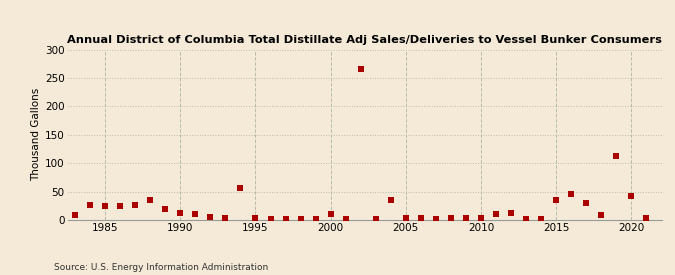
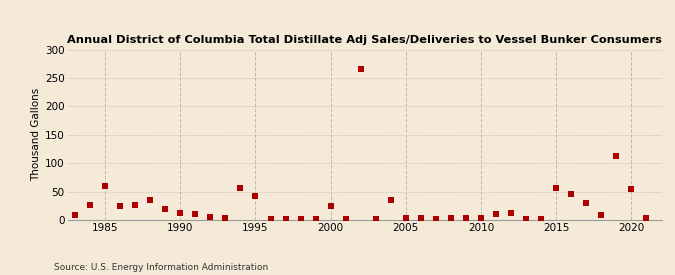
1985: 25 -> 60
1995: 3 -> 42
2000: 10 -> 24
2015: 35 -> 56
2020: 42 -> 54
